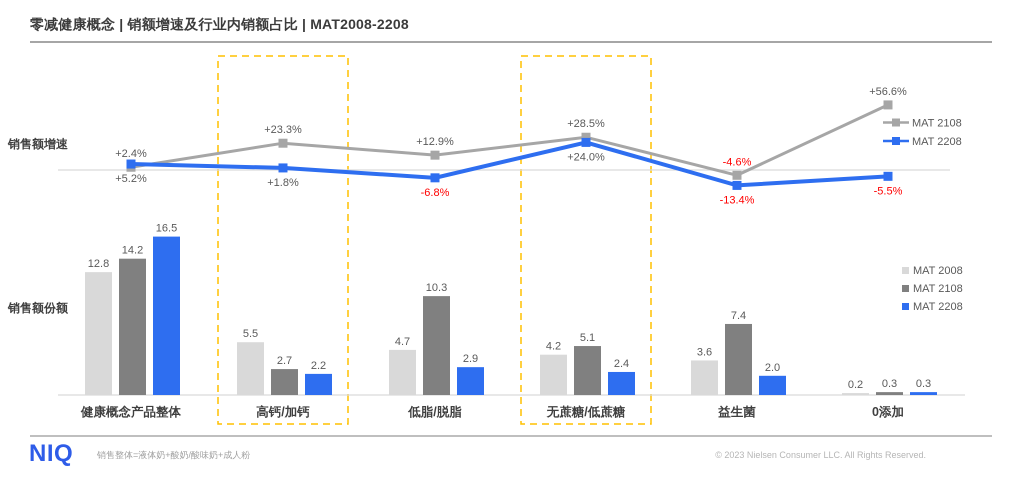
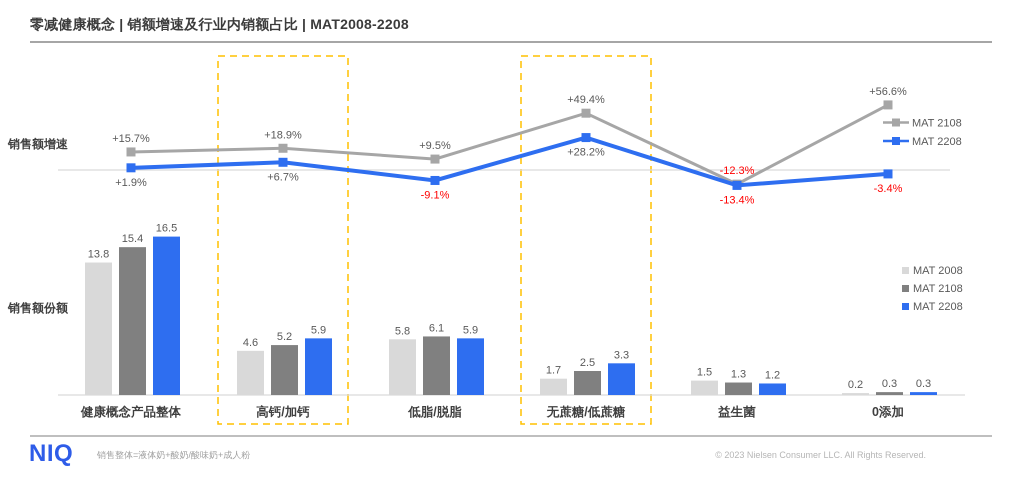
销售额增速/MAT 2108/健康概念产品整体: +2.4% -> +15.7%
销售额增速/MAT 2208/健康概念产品整体: +5.2% -> +1.9%
销售额增速/MAT 2108/高钙/加钙: +23.3% -> +18.9%
销售额增速/MAT 2208/高钙/加钙: +1.8% -> +6.7%
销售额增速/MAT 2108/低脂/脱脂: +12.9% -> +9.5%
销售额增速/MAT 2208/低脂/脱脂: -6.8% -> -9.1%
销售额增速/MAT 2108/无蔗糖/低蔗糖: +28.5% -> +49.4%
销售额增速/MAT 2208/无蔗糖/低蔗糖: +24.0% -> +28.2%
销售额增速/MAT 2108/益生菌: -4.6% -> -12.3%
销售额增速/MAT 2208/0添加: -5.5% -> -3.4%
销售额份额/MAT 2008/健康概念产品整体: 12.8 -> 13.8
销售额份额/MAT 2108/健康概念产品整体: 14.2 -> 15.4
销售额份额/MAT 2008/高钙/加钙: 5.5 -> 4.6
销售额份额/MAT 2108/高钙/加钙: 2.7 -> 5.2
销售额份额/MAT 2208/高钙/加钙: 2.2 -> 5.9
销售额份额/MAT 2008/低脂/脱脂: 4.7 -> 5.8
销售额份额/MAT 2108/低脂/脱脂: 10.3 -> 6.1
销售额份额/MAT 2208/低脂/脱脂: 2.9 -> 5.9
销售额份额/MAT 2008/无蔗糖/低蔗糖: 4.2 -> 1.7
销售额份额/MAT 2108/无蔗糖/低蔗糖: 5.1 -> 2.5
销售额份额/MAT 2208/无蔗糖/低蔗糖: 2.4 -> 3.3
销售额份额/MAT 2008/益生菌: 3.6 -> 1.5
销售额份额/MAT 2108/益生菌: 7.4 -> 1.3
销售额份额/MAT 2208/益生菌: 2.0 -> 1.2
